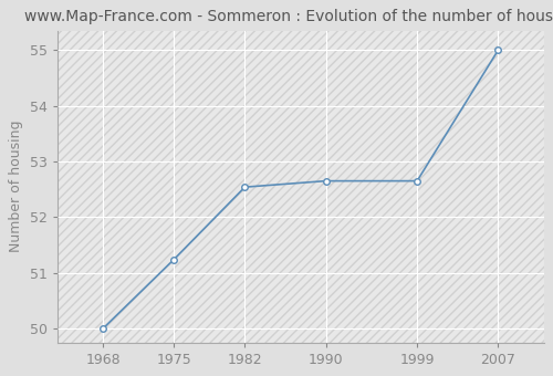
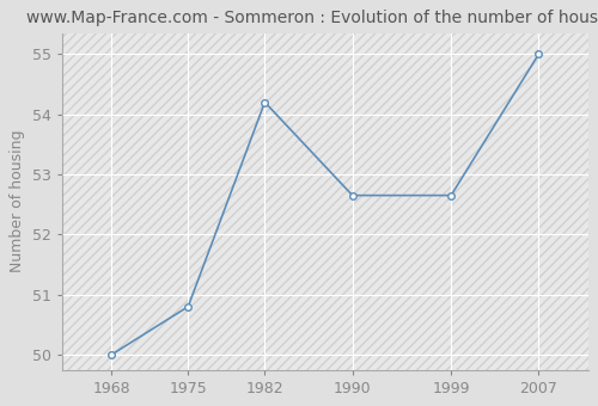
1975: 51.24 -> 50.80
1982: 52.54 -> 54.20
